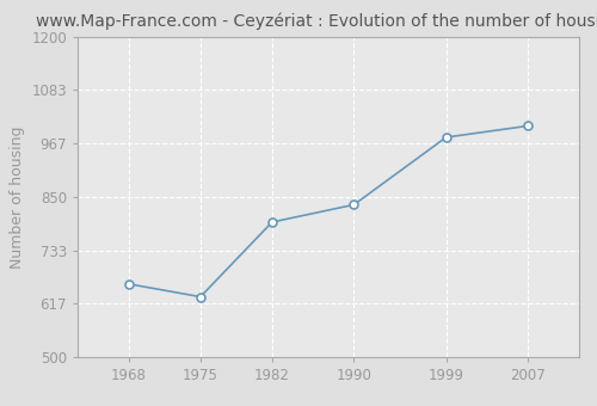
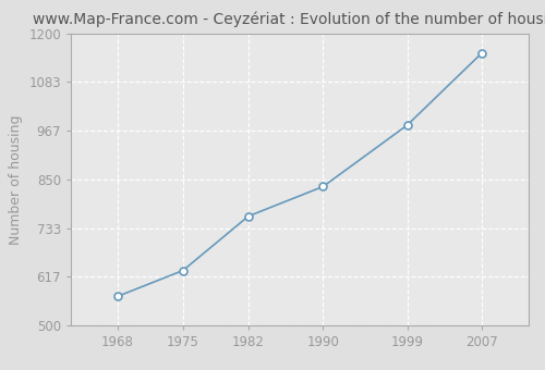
1968: 660 -> 570
1982: 795 -> 762
2007: 1005 -> 1153
